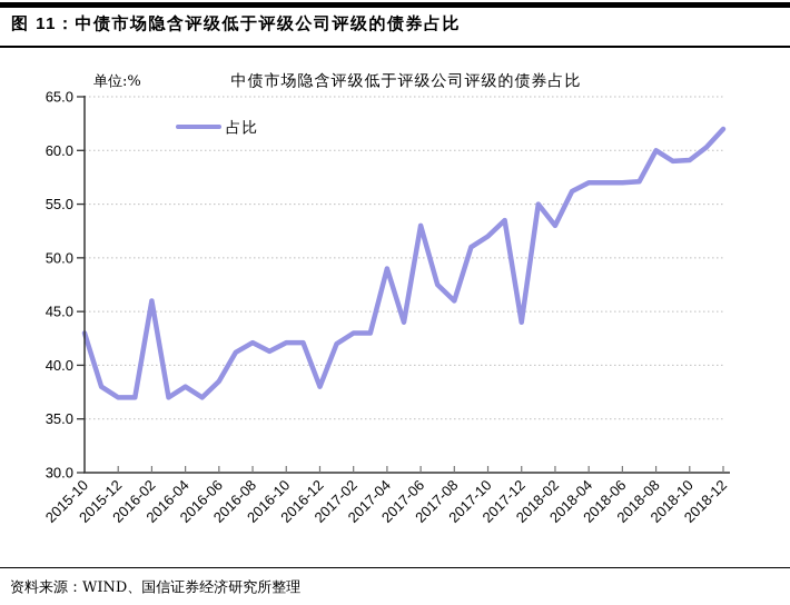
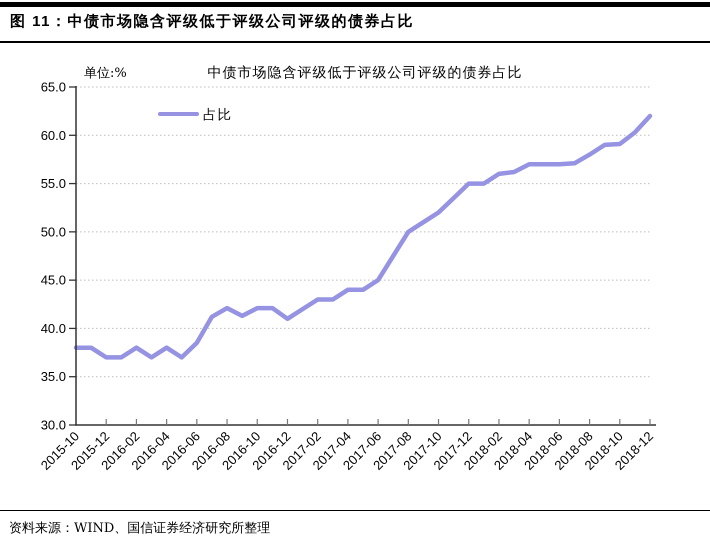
2015-10: 43 -> 38
2016-02: 46 -> 38
2016-12: 38 -> 41
2017-04: 49 -> 44
2017-06: 53 -> 45
2017-08: 46 -> 50
2017-12: 44 -> 55
2018-02: 53 -> 56
2018-08: 60 -> 58
